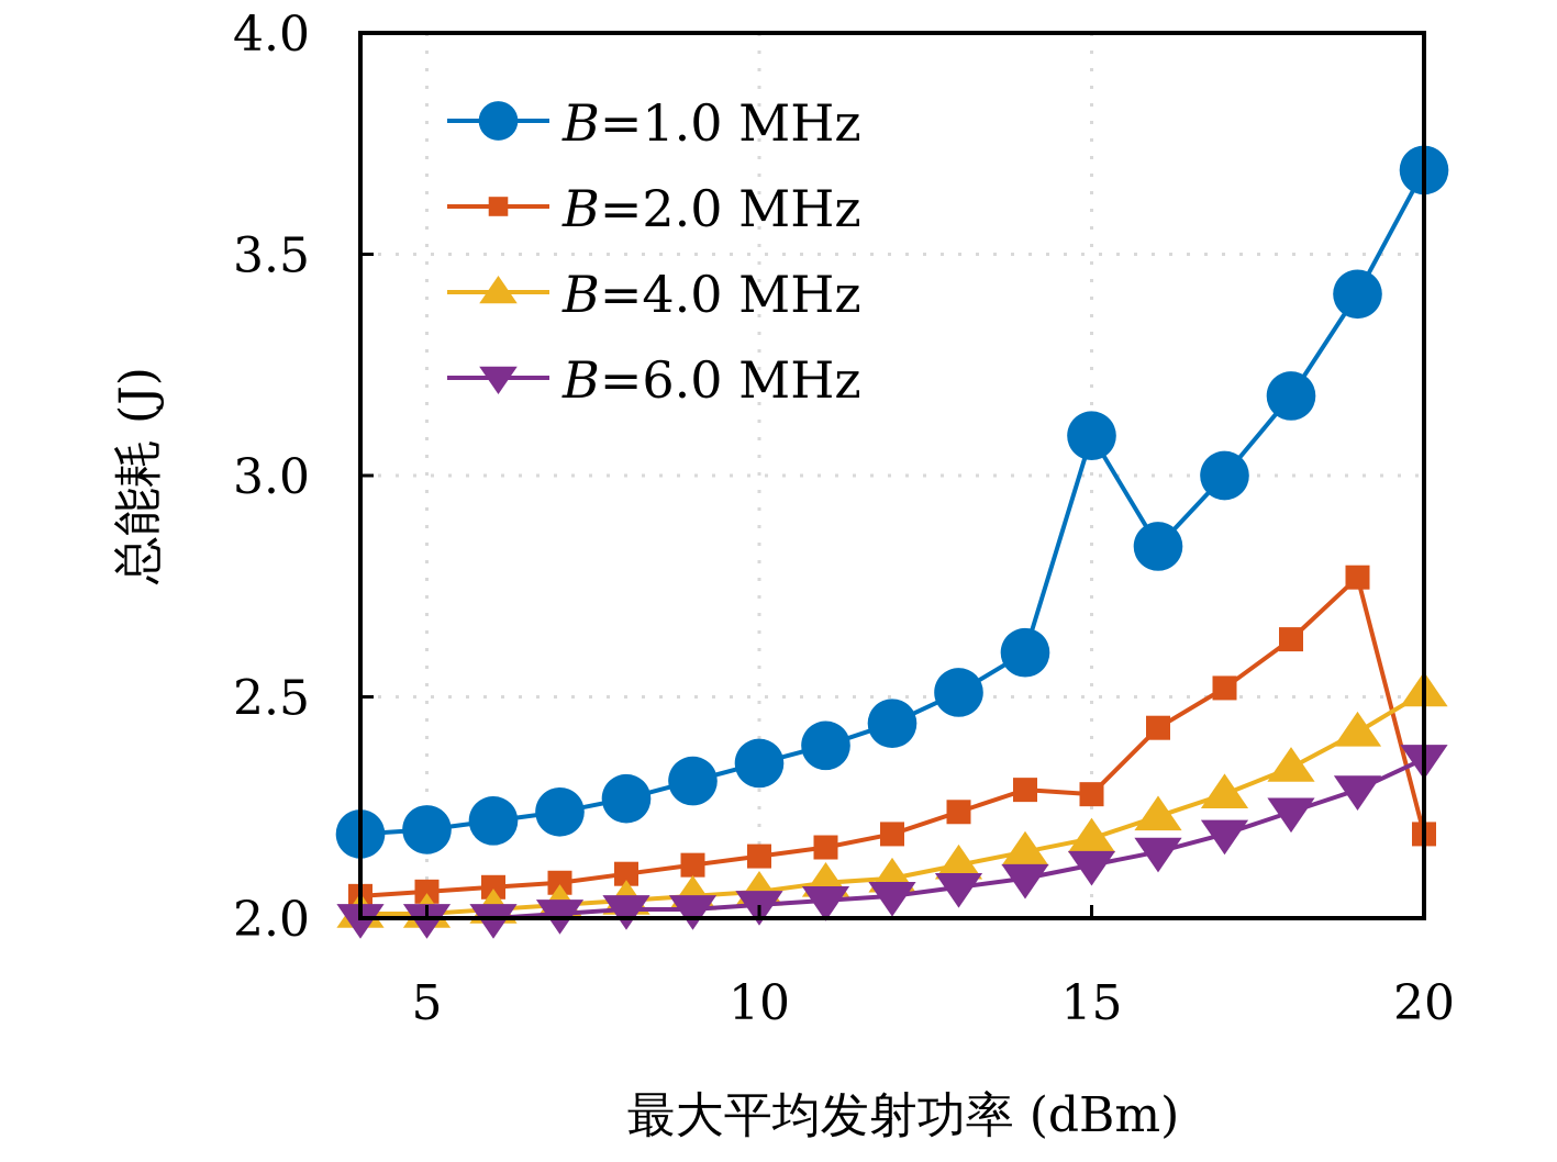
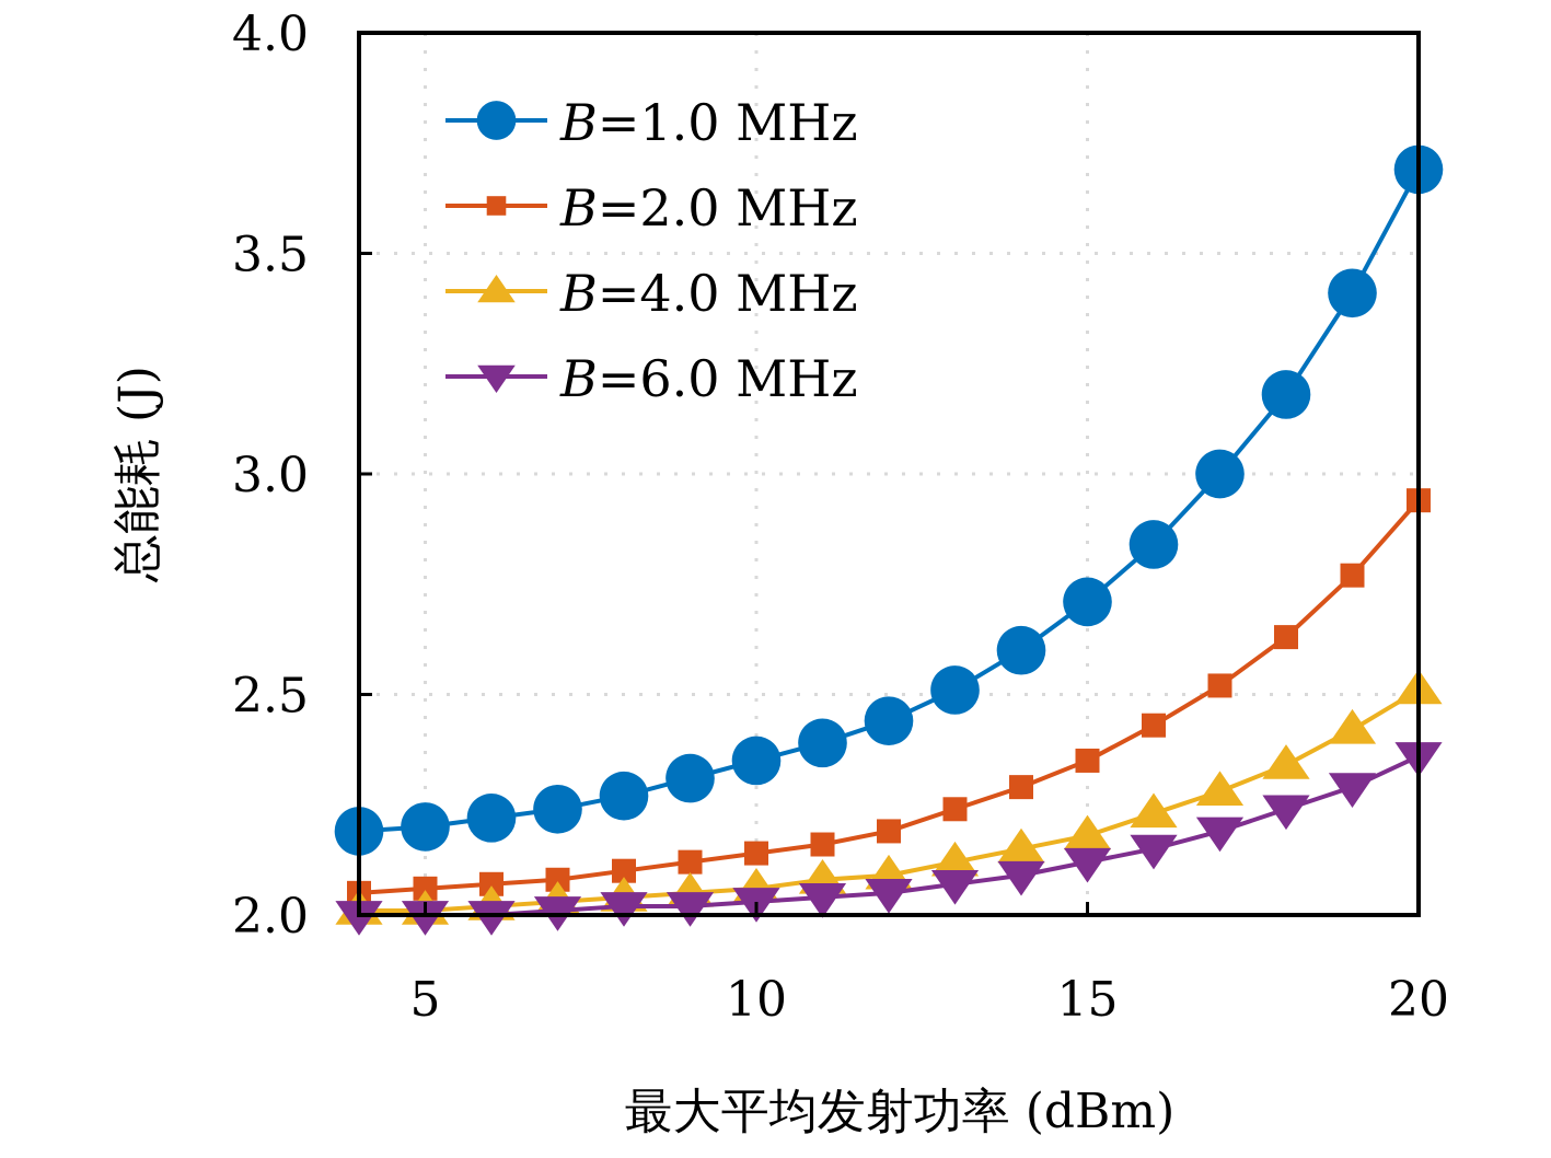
B=1.0 MHz/15: 3.09 -> 2.71
B=2.0 MHz/15: 2.28 -> 2.35
B=2.0 MHz/20: 2.19 -> 2.94
